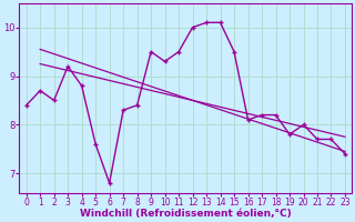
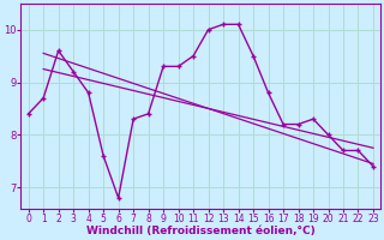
2: 8.5 -> 9.6
9: 9.5 -> 9.3
16: 8.1 -> 8.8
19: 7.8 -> 8.3
